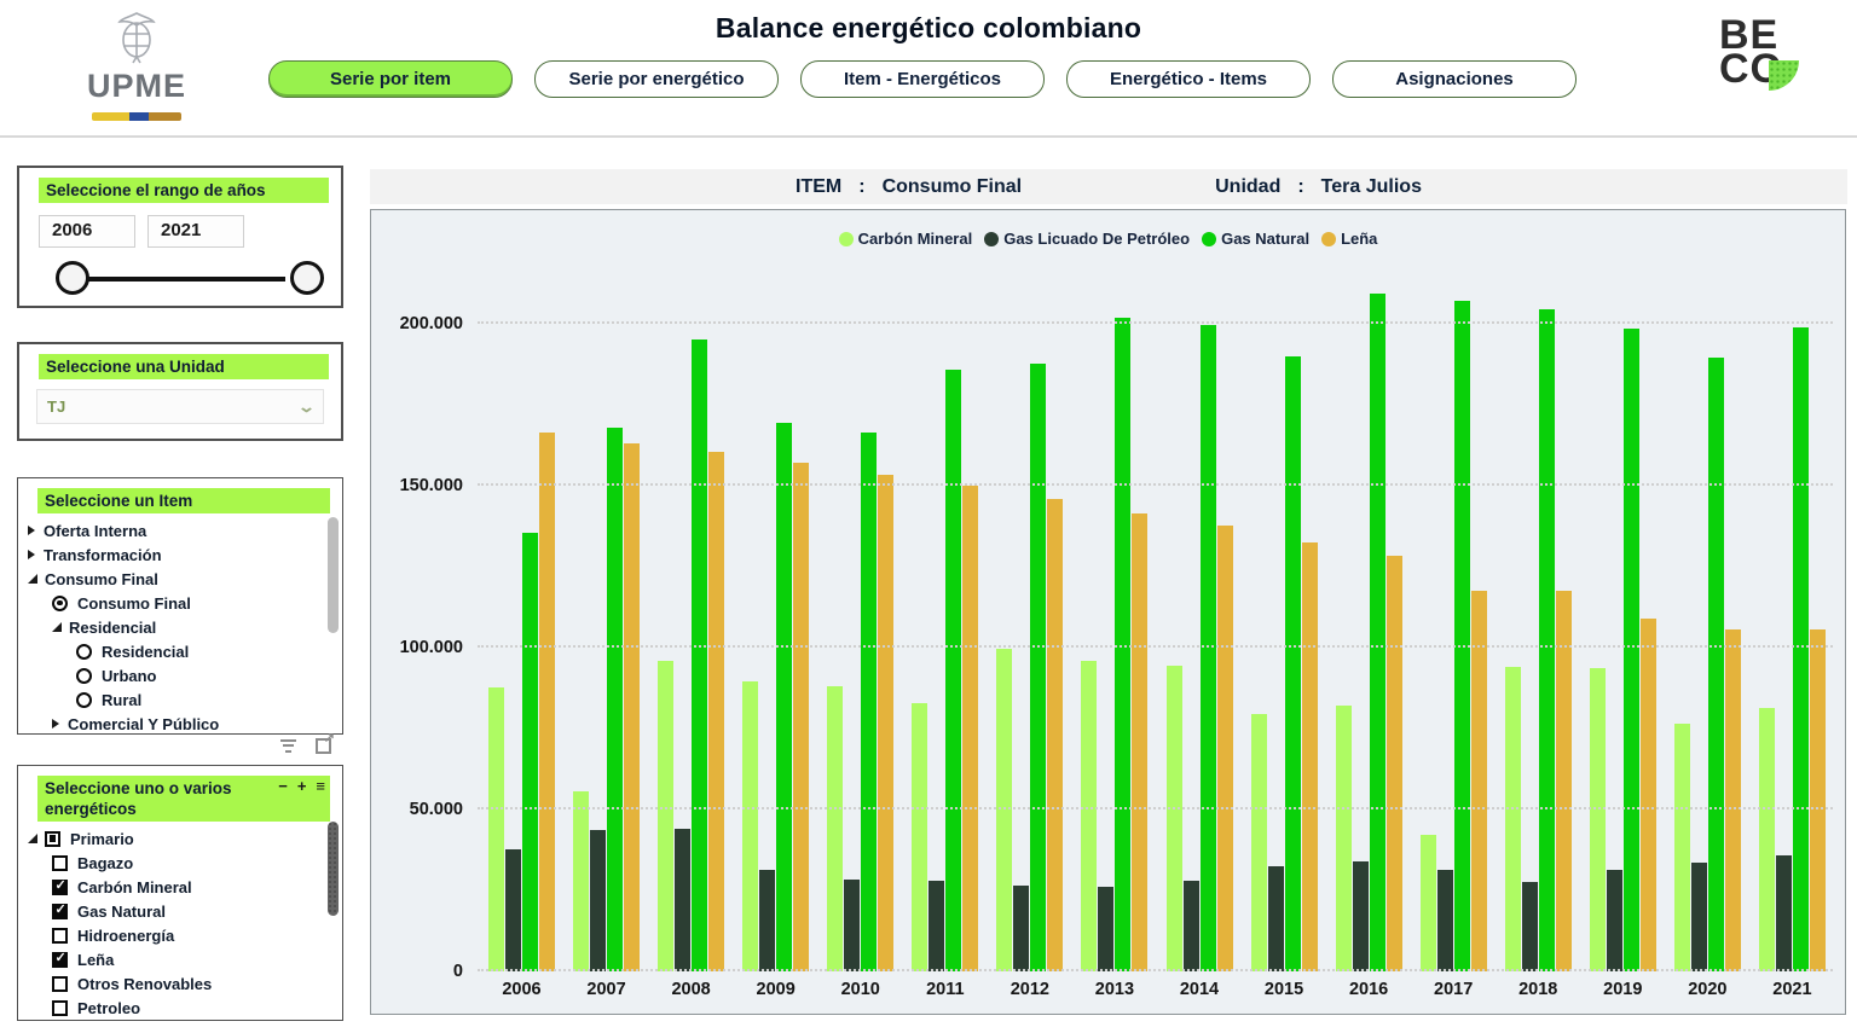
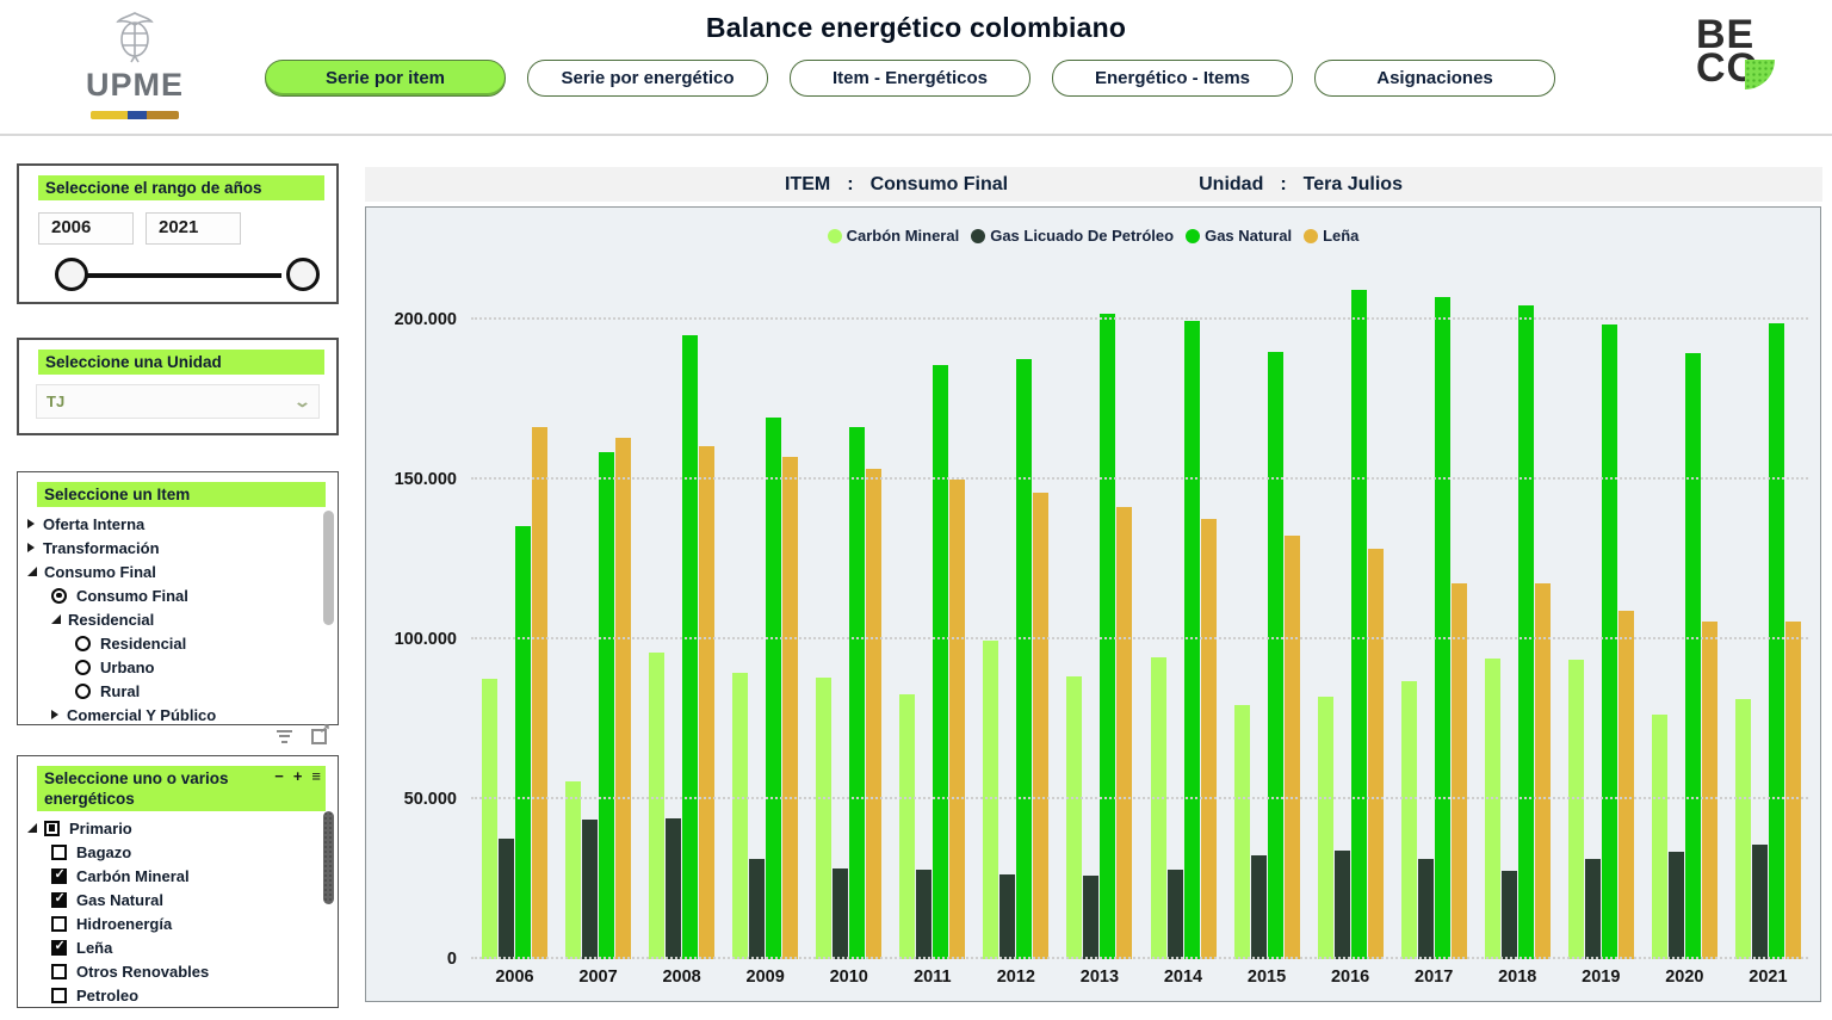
Gas Natural/2007: 168000 -> 158000
Carbón Mineral/2013: 96000 -> 88000
Carbón Mineral/2017: 42000 -> 87000
